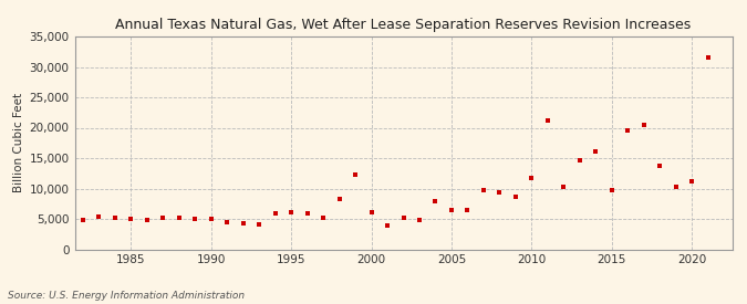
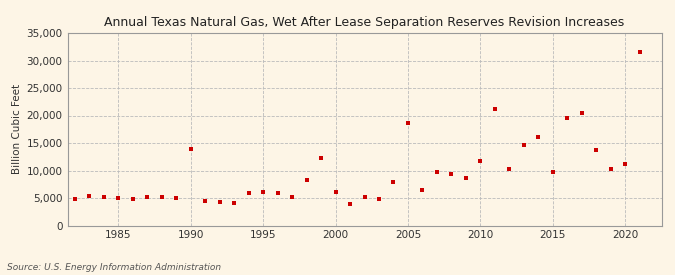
1990: 5,000 -> 14,000
2005: 6,500 -> 18,600
